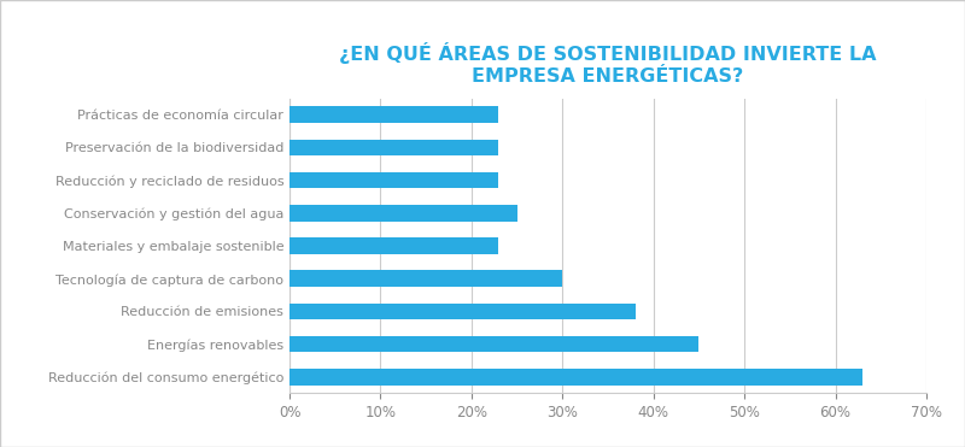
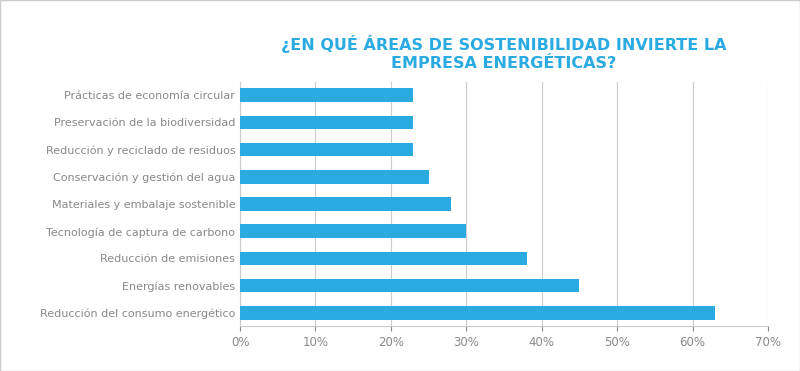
Materiales y embalaje sostenible: 23% -> 28%
